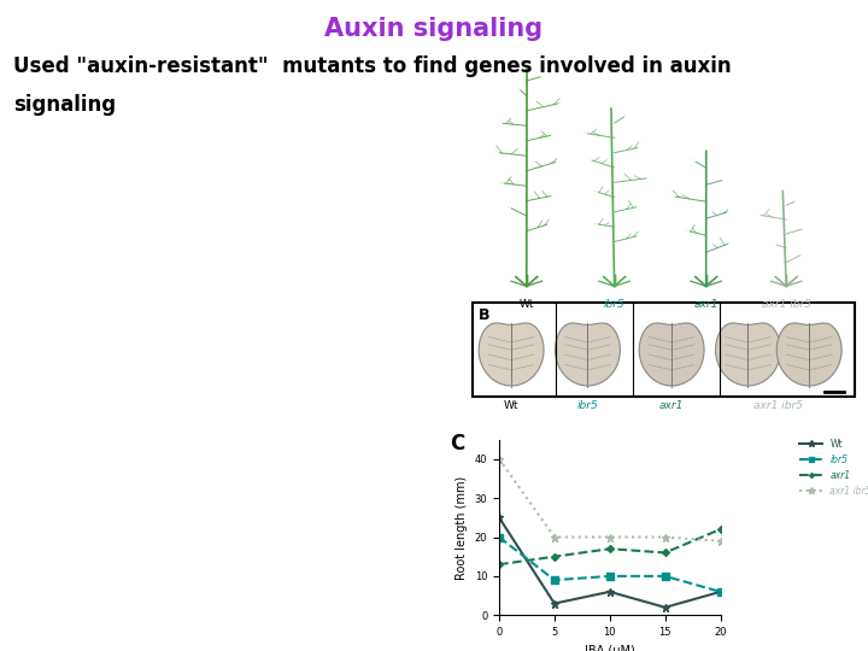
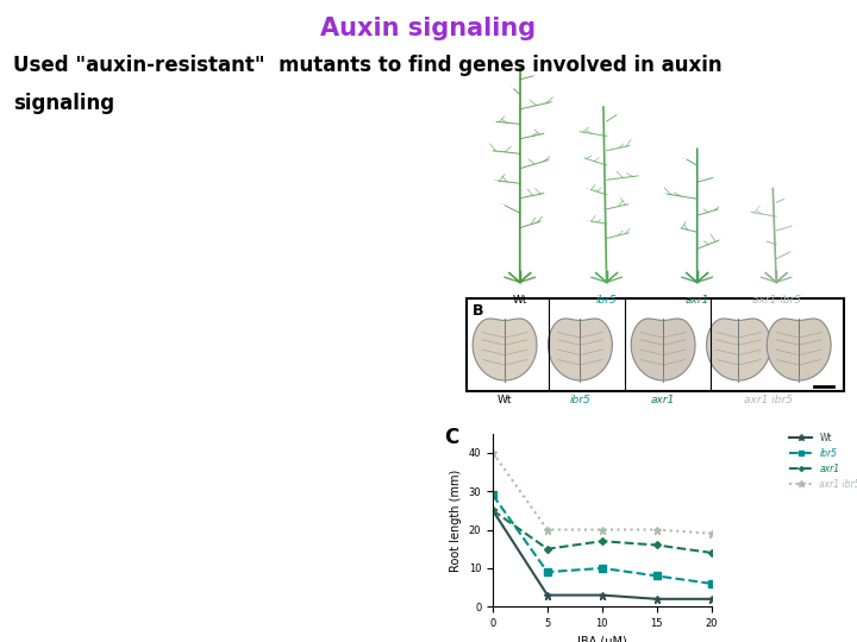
ibr5/0: 20 -> 29
axr1/0: 13 -> 25
Wt/10: 6 -> 3
ibr5/15: 10 -> 8
Wt/20: 6 -> 2
axr1/20: 22 -> 14
